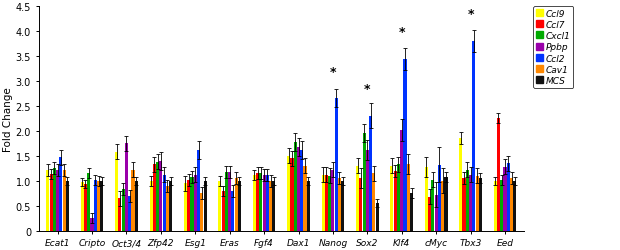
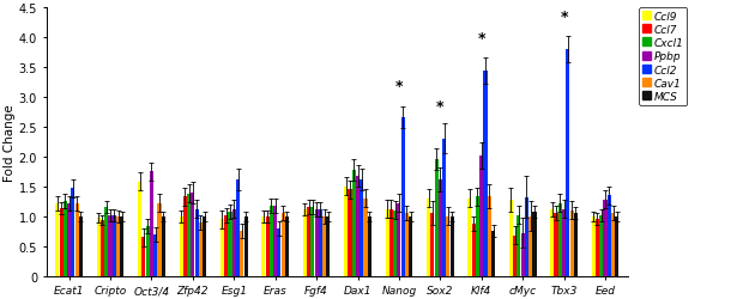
Ppbp/Cripto: 0.25 -> 1.02
Ccl7/Eras: 0.80 -> 1.00
Cav1/Sox2: 1.15 -> 1.00
MCS/Sox2: 0.55 -> 1.00
Ccl7/Klf4: 1.20 -> 0.88
Ccl9/Tbx3: 1.85 -> 1.12
Ccl7/Eed: 2.25 -> 0.95
